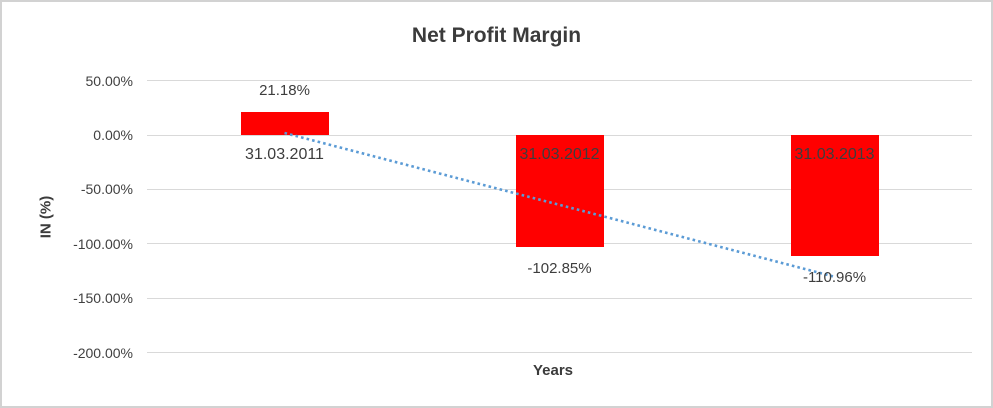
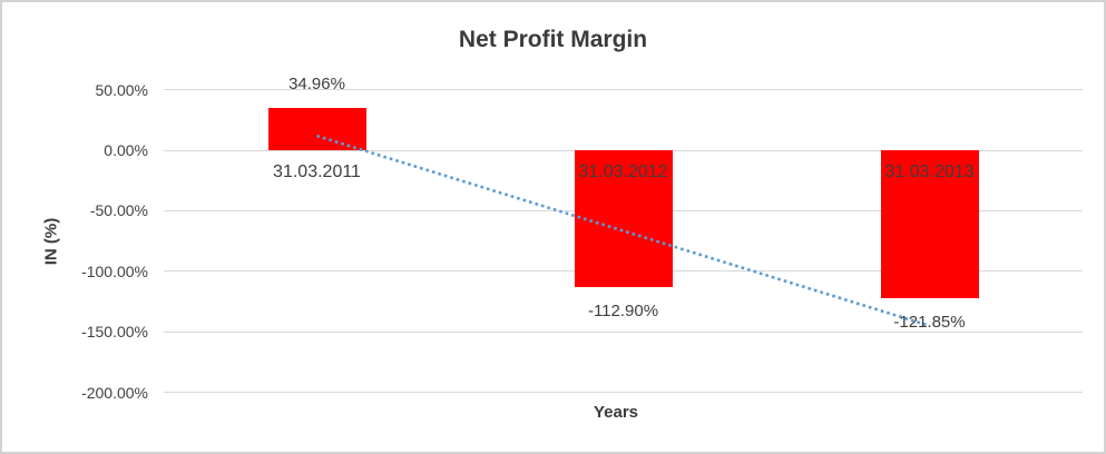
31.03.2011: 21.18% -> 34.96%
31.03.2012: -102.85% -> -112.90%
31.03.2013: -110.96% -> -121.85%
